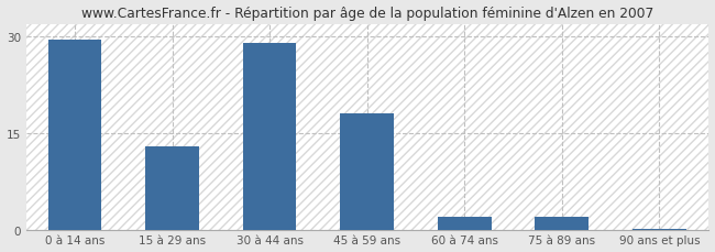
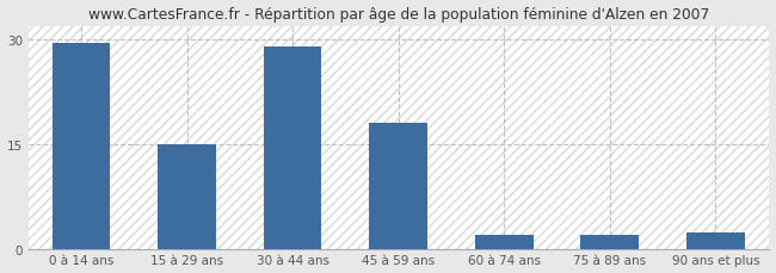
15 à 29 ans: 13.0 -> 15.0
90 ans et plus: 0.1 -> 2.4
